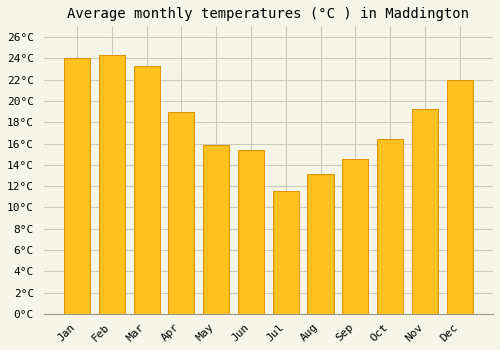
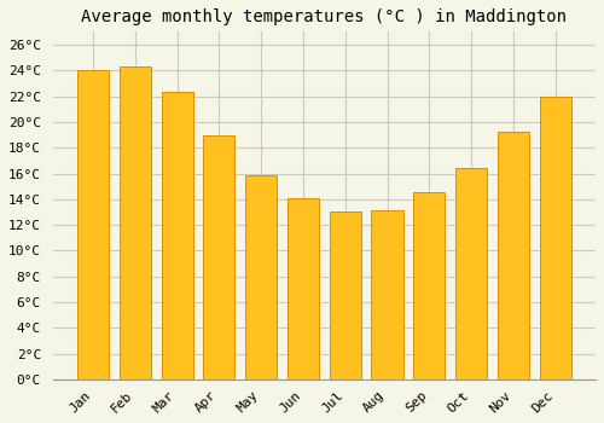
Mar: 23.3°C -> 22.3°C
Jun: 15.4°C -> 14.1°C
Jul: 11.5°C -> 13.0°C
